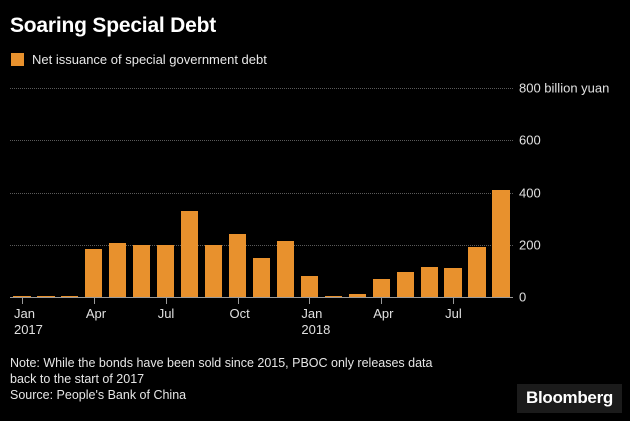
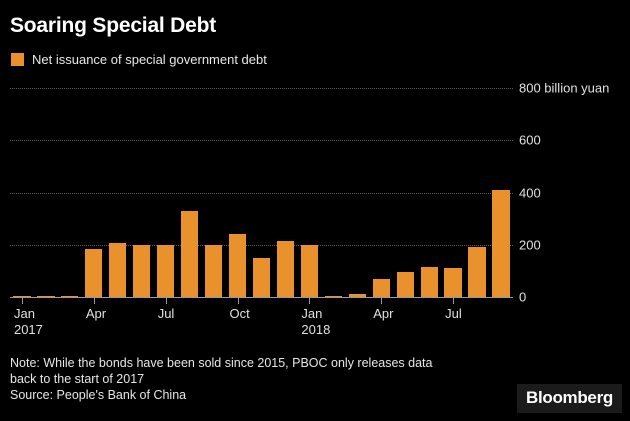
Jan 2018: 80 -> 200
